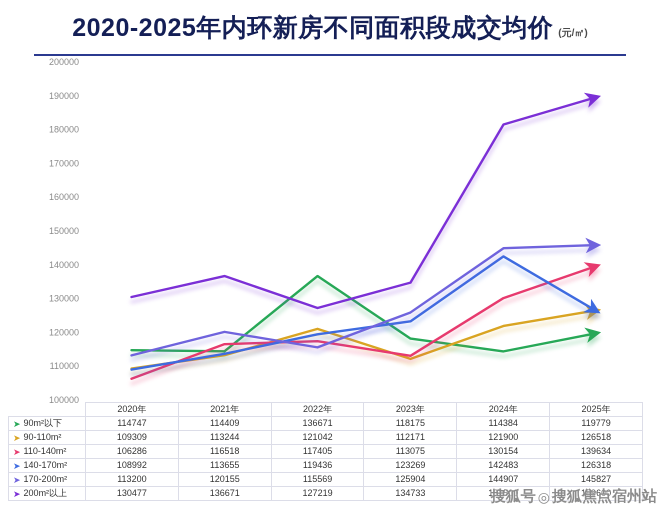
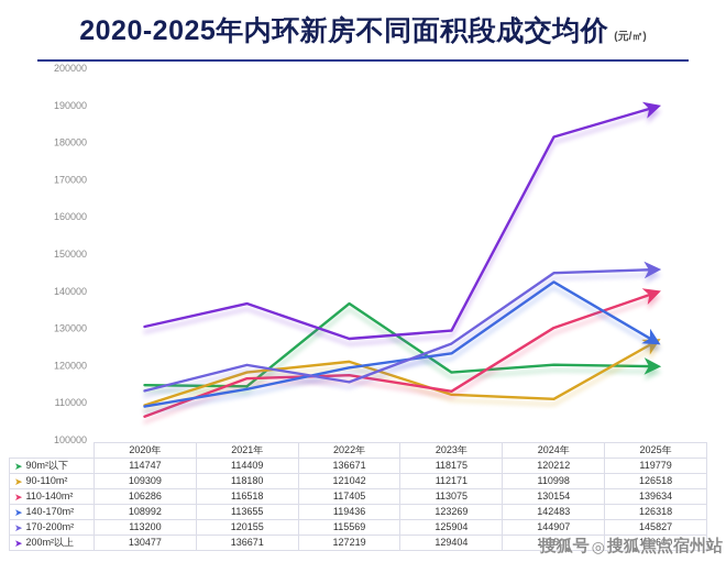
90-110m²/2021年: 113244 -> 118180
200m²以上/2023年: 134733 -> 129404
90m²以下/2024年: 114384 -> 120212
90-110m²/2024年: 121900 -> 110998
